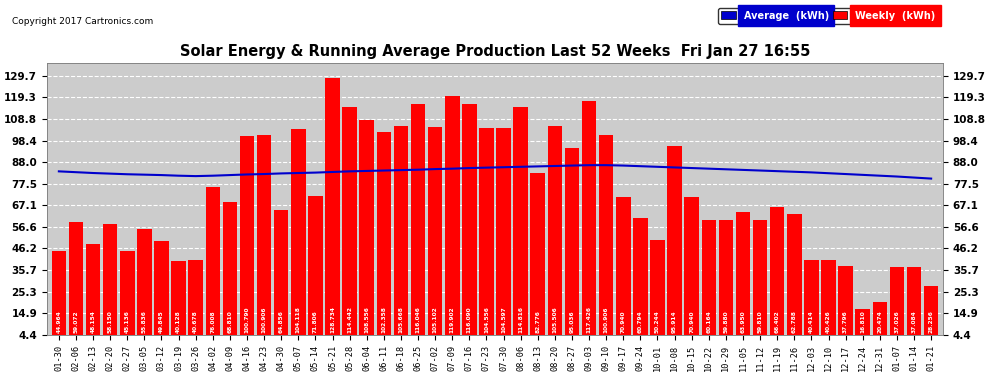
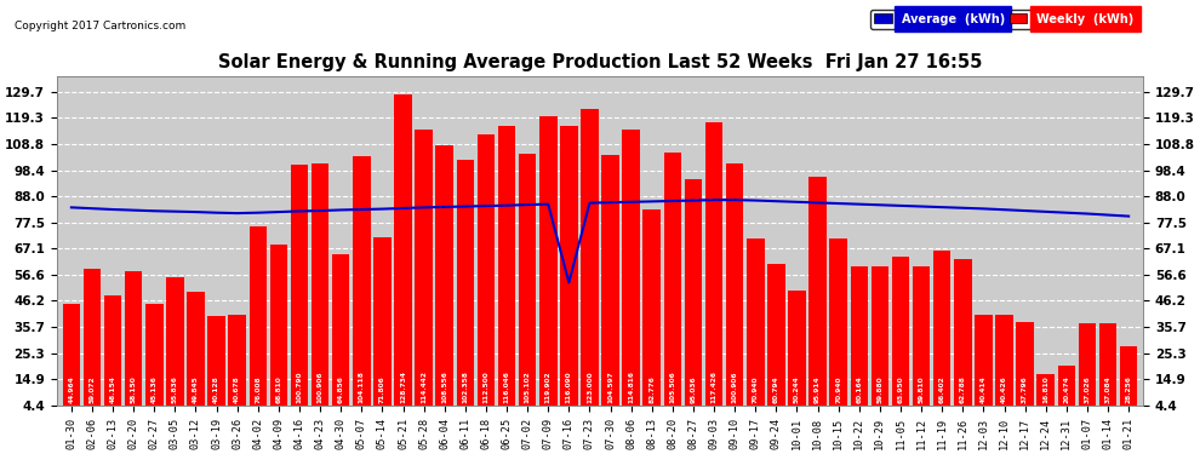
Weekly (kWh)/06-18: 105.7 -> 112.5
Average (kWh)/07-16: 85.1 -> 53.5
Weekly (kWh)/07-23: 104.6 -> 123.0
